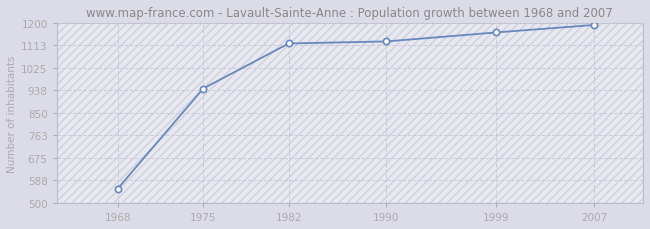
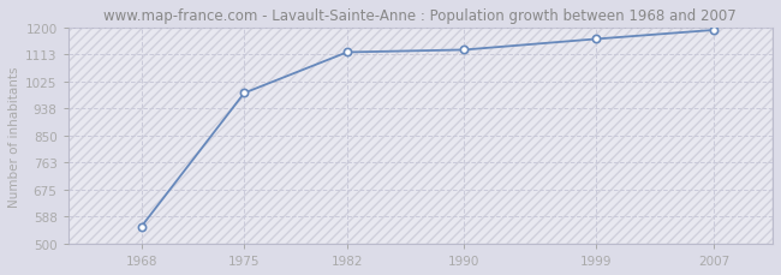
1975: 945 -> 988
